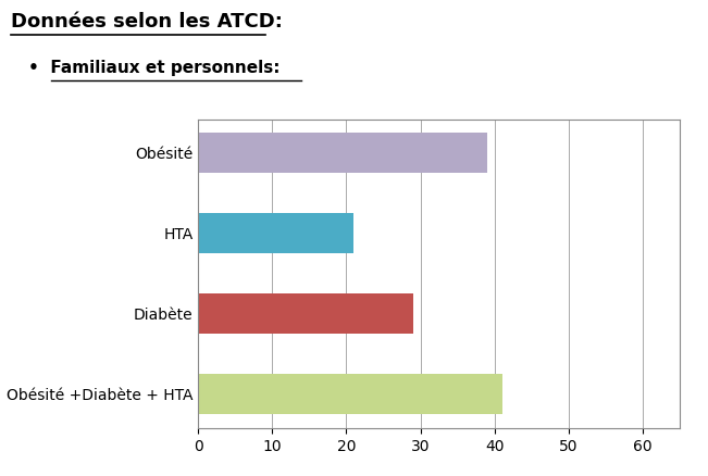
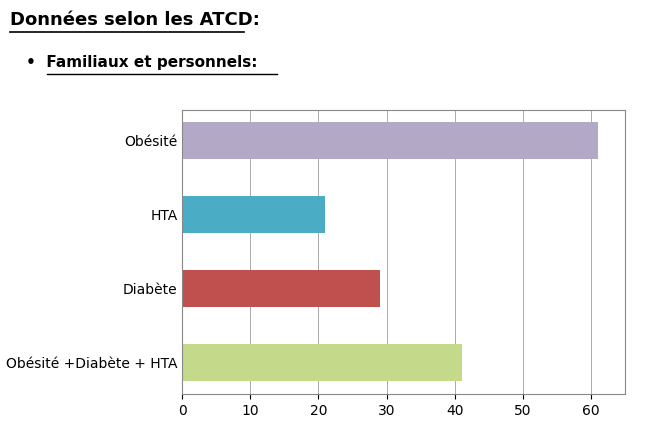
Obésité: 39 -> 61
